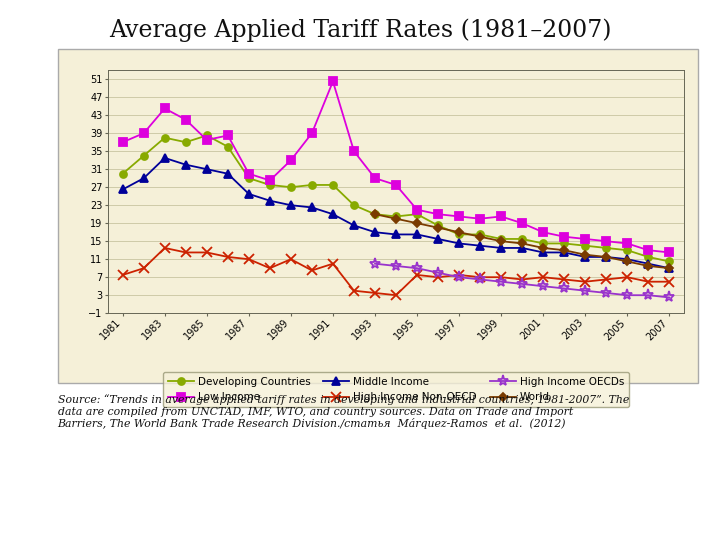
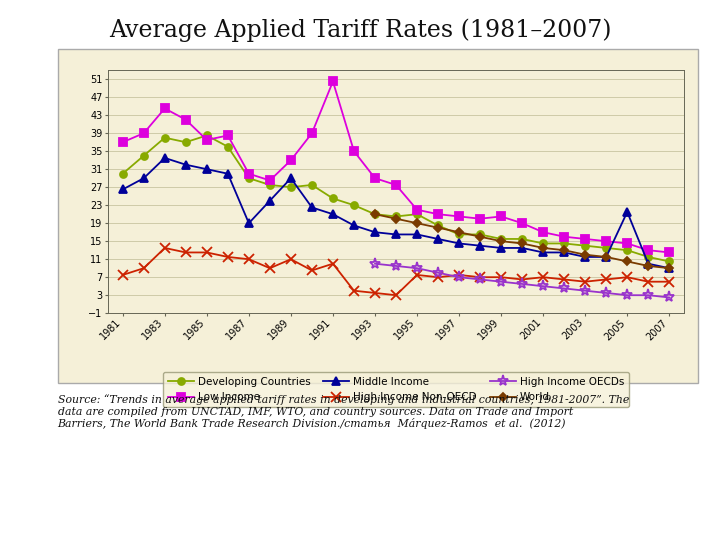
Middle Income/1987: 25.5 -> 19.0
Middle Income/1989: 23.0 -> 29.0
Developing Countries/1991: 27.5 -> 24.5
Middle Income/2005: 11.0 -> 21.5
